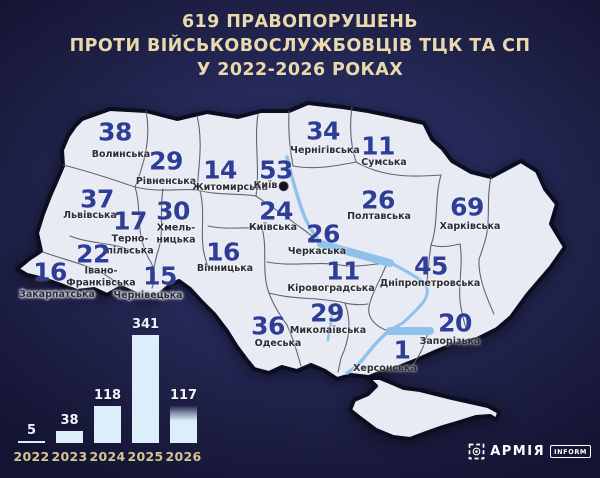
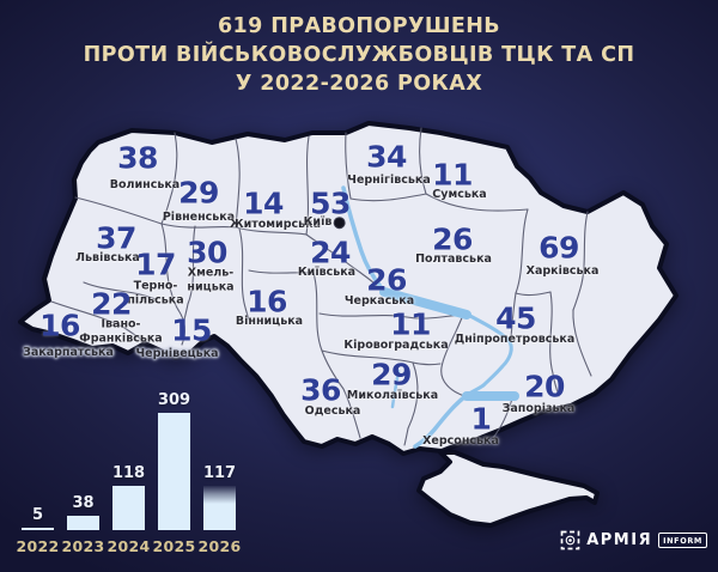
2025: 341 -> 309
